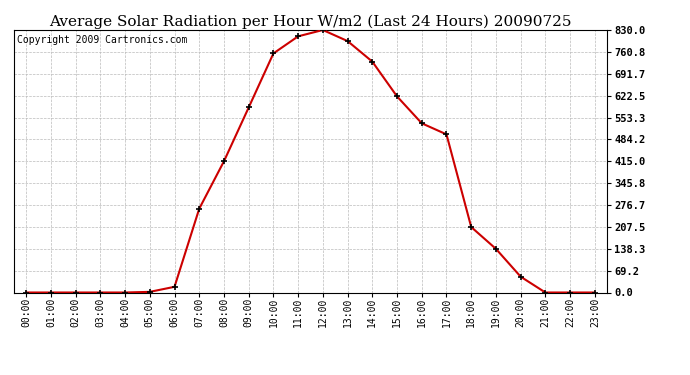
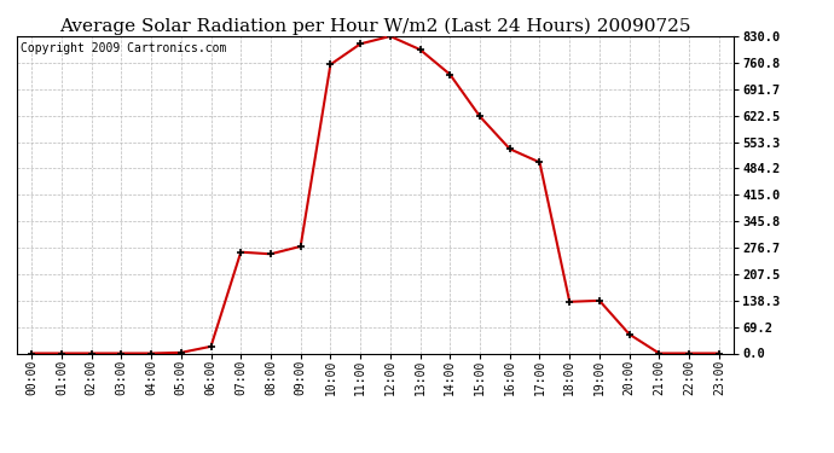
08:00: 415 -> 260
09:00: 585 -> 280
18:00: 207 -> 135
